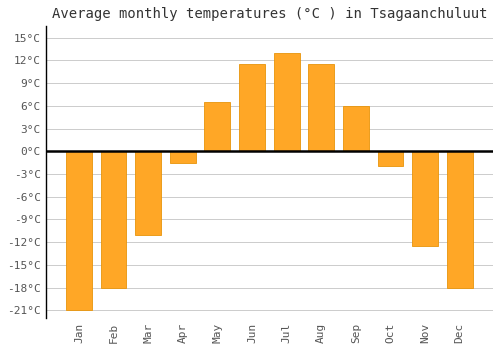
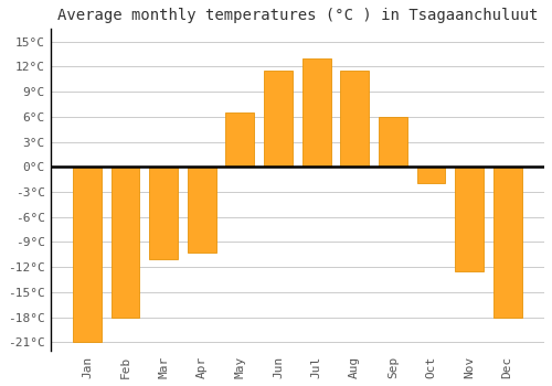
Apr: -1.5°C -> -10.2°C
